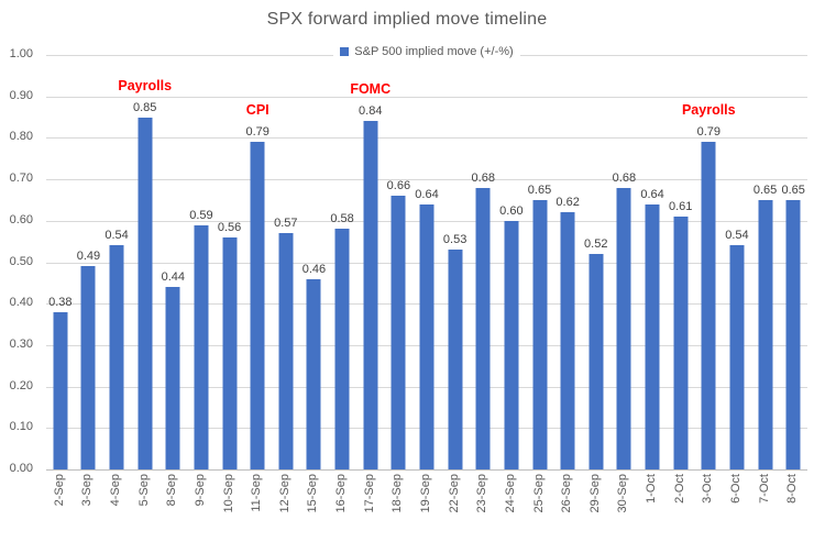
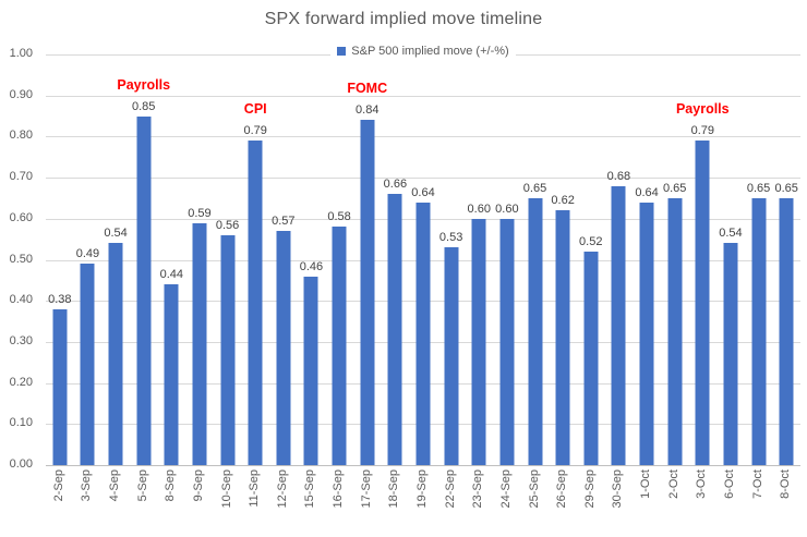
23-Sep: 0.68 -> 0.60
2-Oct: 0.61 -> 0.65
